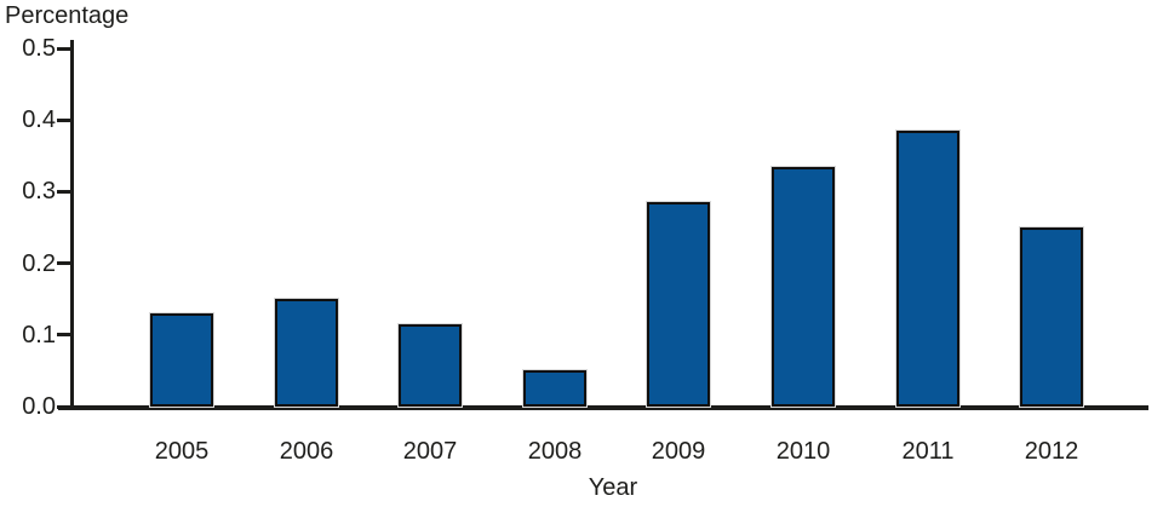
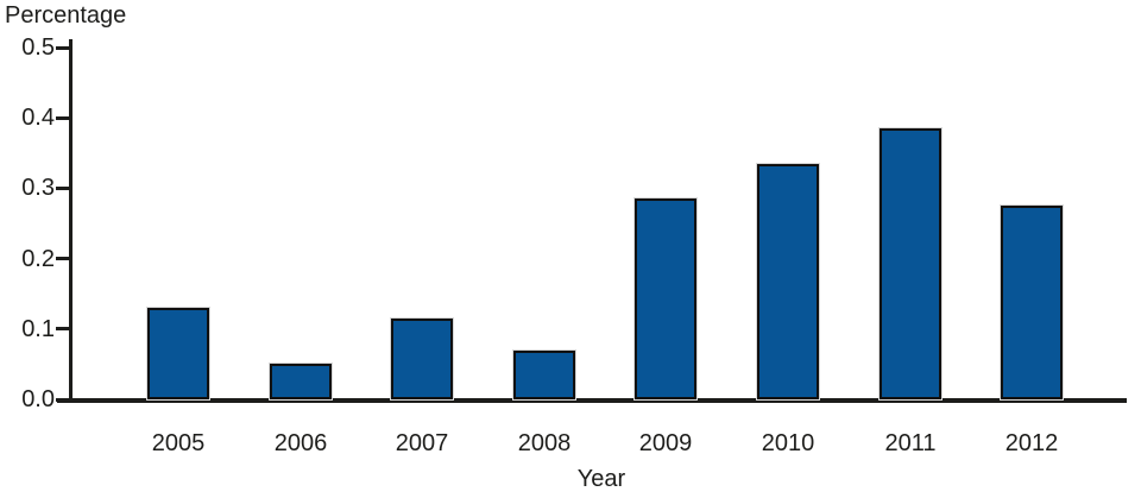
2006: 0.15 -> 0.05
2008: 0.05 -> 0.07
2012: 0.25 -> 0.28
